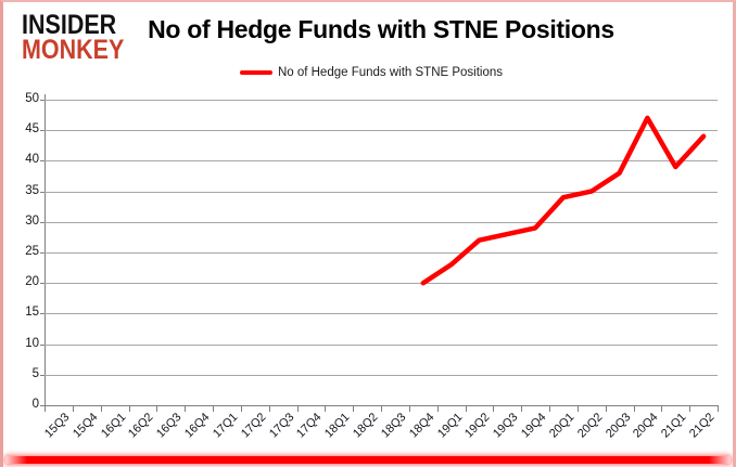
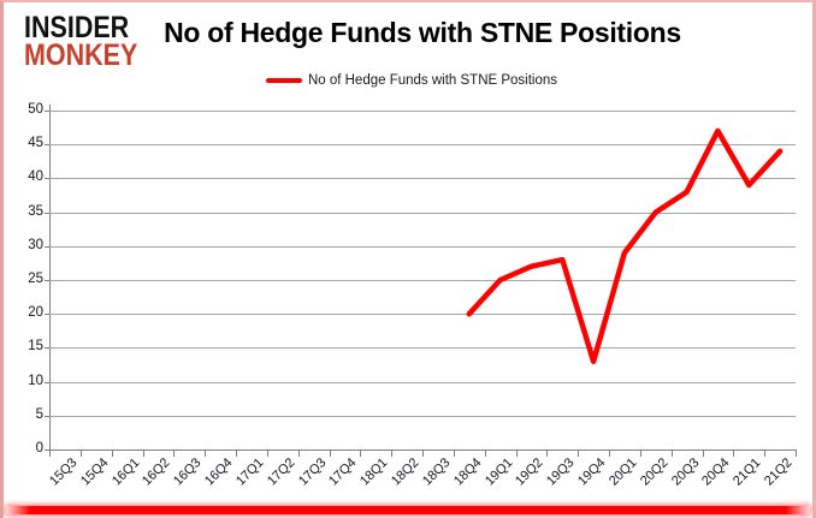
19Q1: 23 -> 25
19Q4: 29 -> 13
20Q1: 34 -> 29
